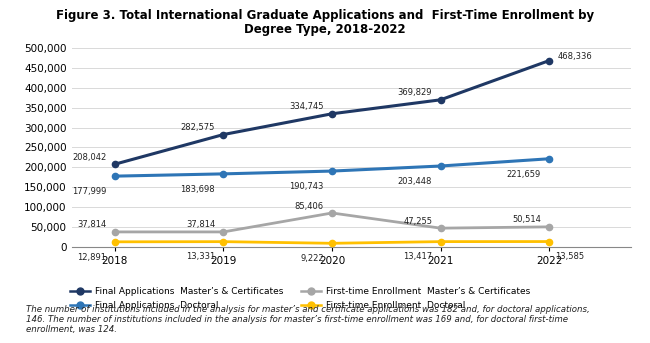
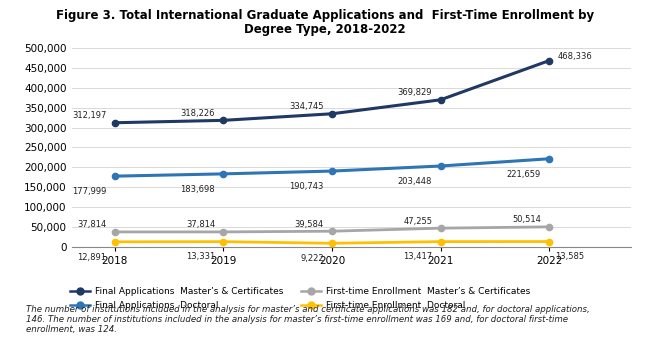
Final Applications Master’s & Certificates/2018: 208,042 -> 312,197
Final Applications Master’s & Certificates/2019: 282,575 -> 318,226
First-time Enrollment Master’s & Certificates/2020: 85,406 -> 39,584
